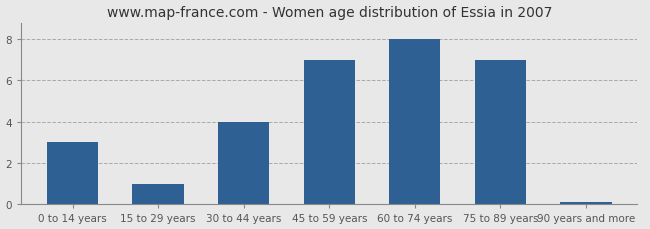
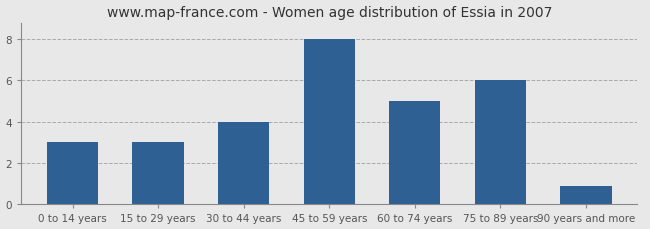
15 to 29 years: 1.0 -> 3.0
45 to 59 years: 7.0 -> 8.0
60 to 74 years: 8.0 -> 5.0
75 to 89 years: 7.0 -> 6.0
90 years and more: 0.1 -> 0.9
